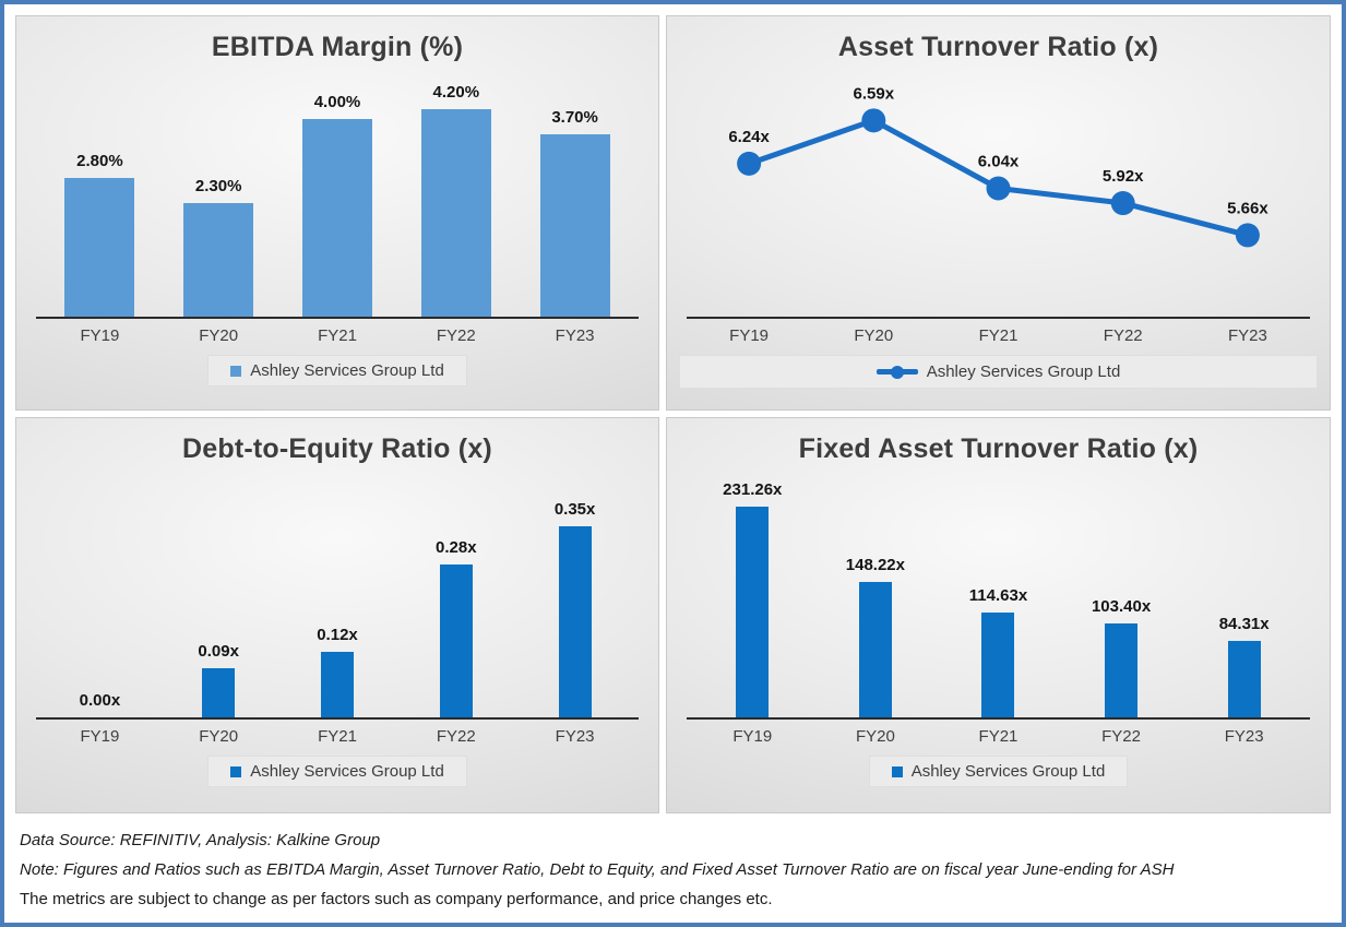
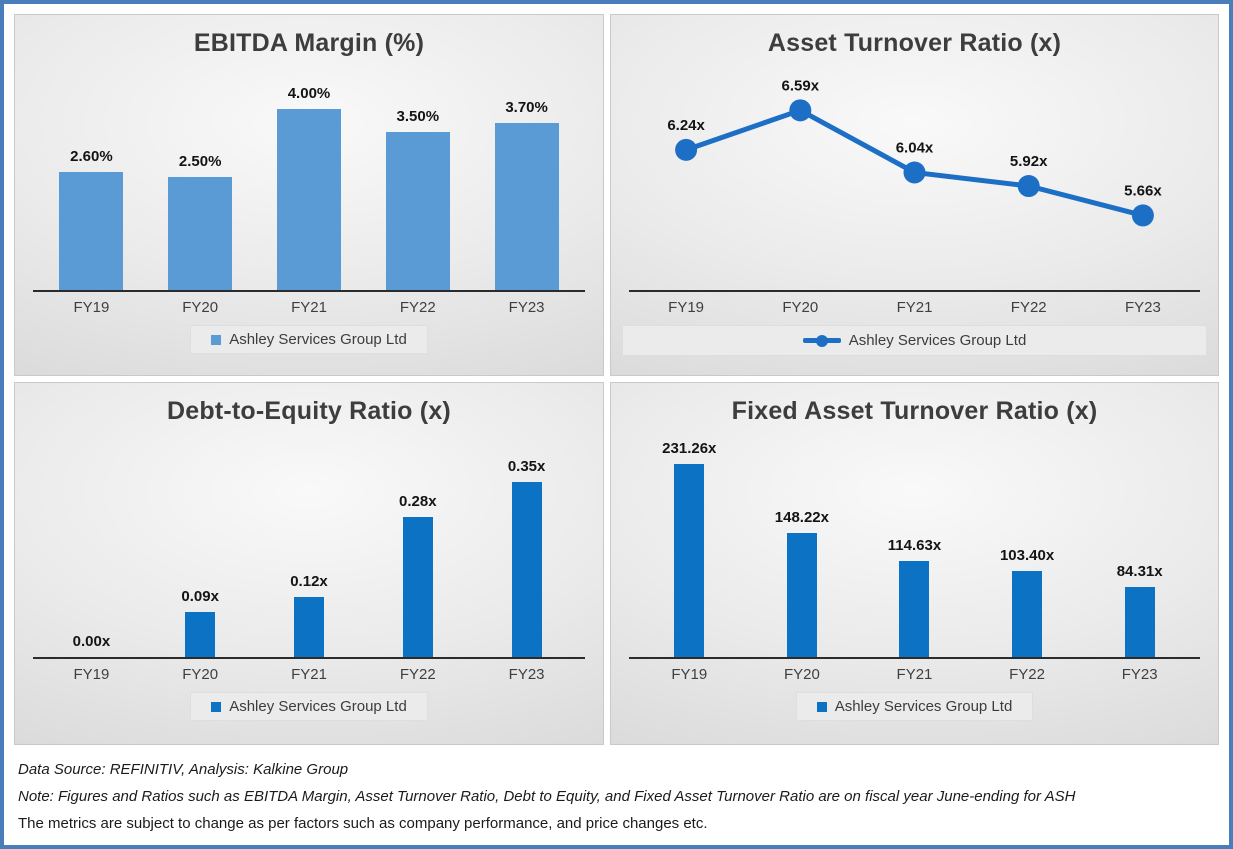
EBITDA Margin (%)/FY19: 2.80% -> 2.60%
EBITDA Margin (%)/FY20: 2.30% -> 2.50%
EBITDA Margin (%)/FY22: 4.20% -> 3.50%
